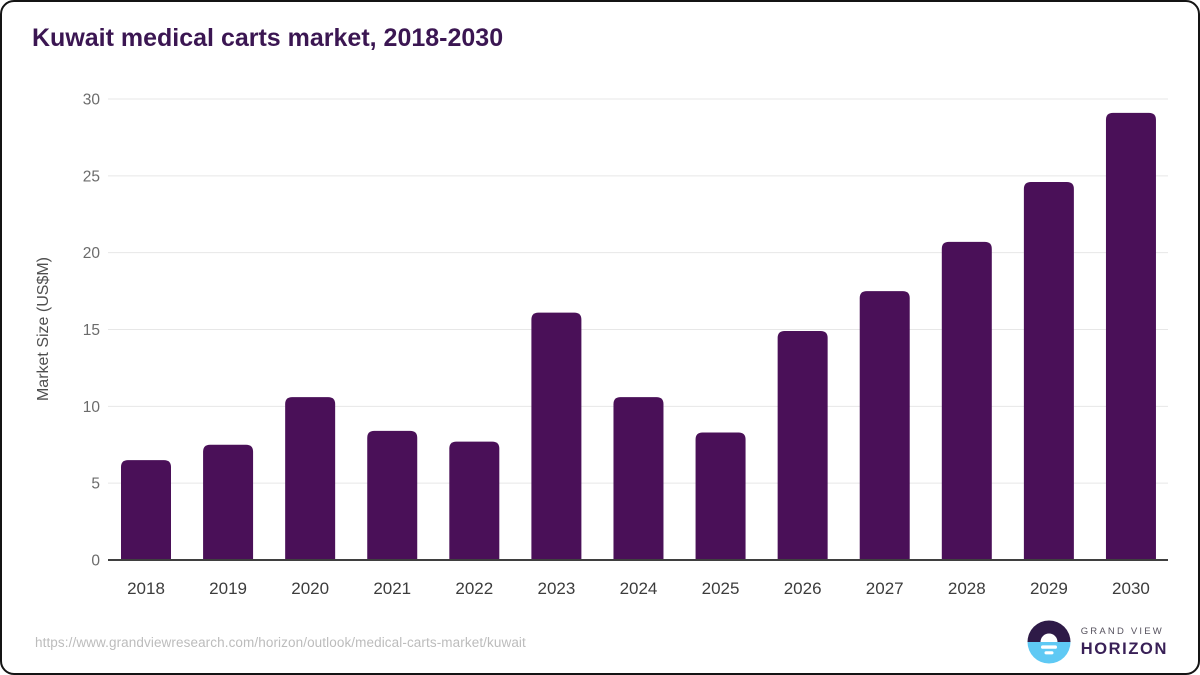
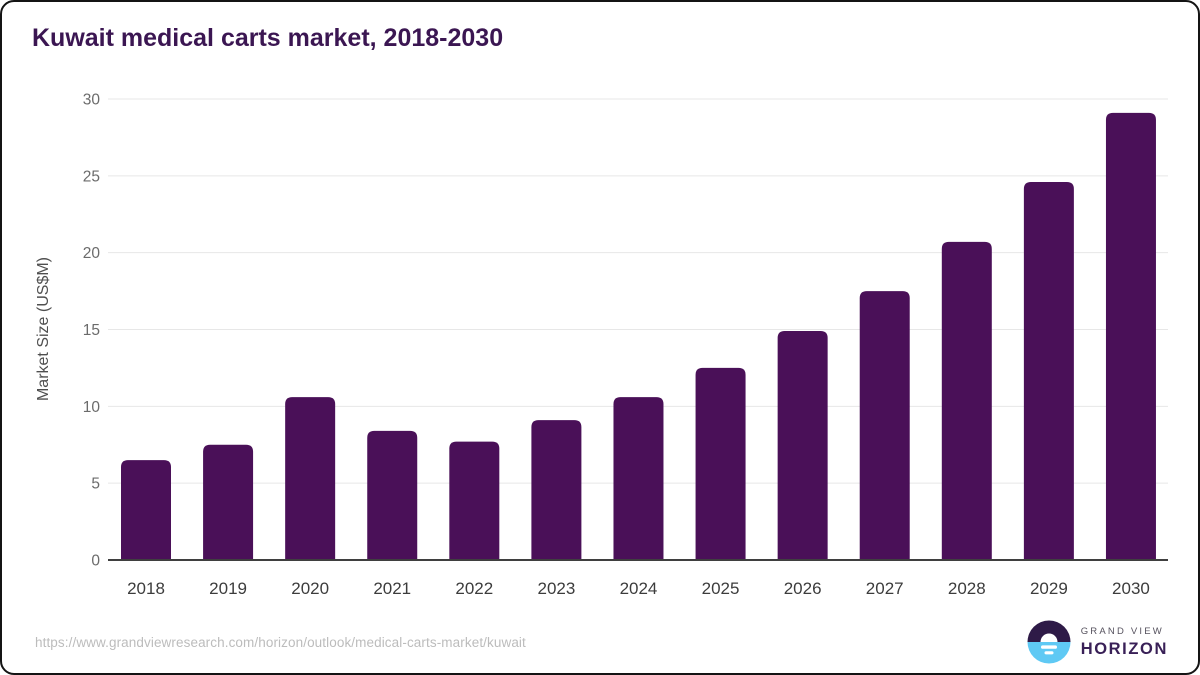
2023: 16.1 -> 9.1
2025: 8.3 -> 12.5
